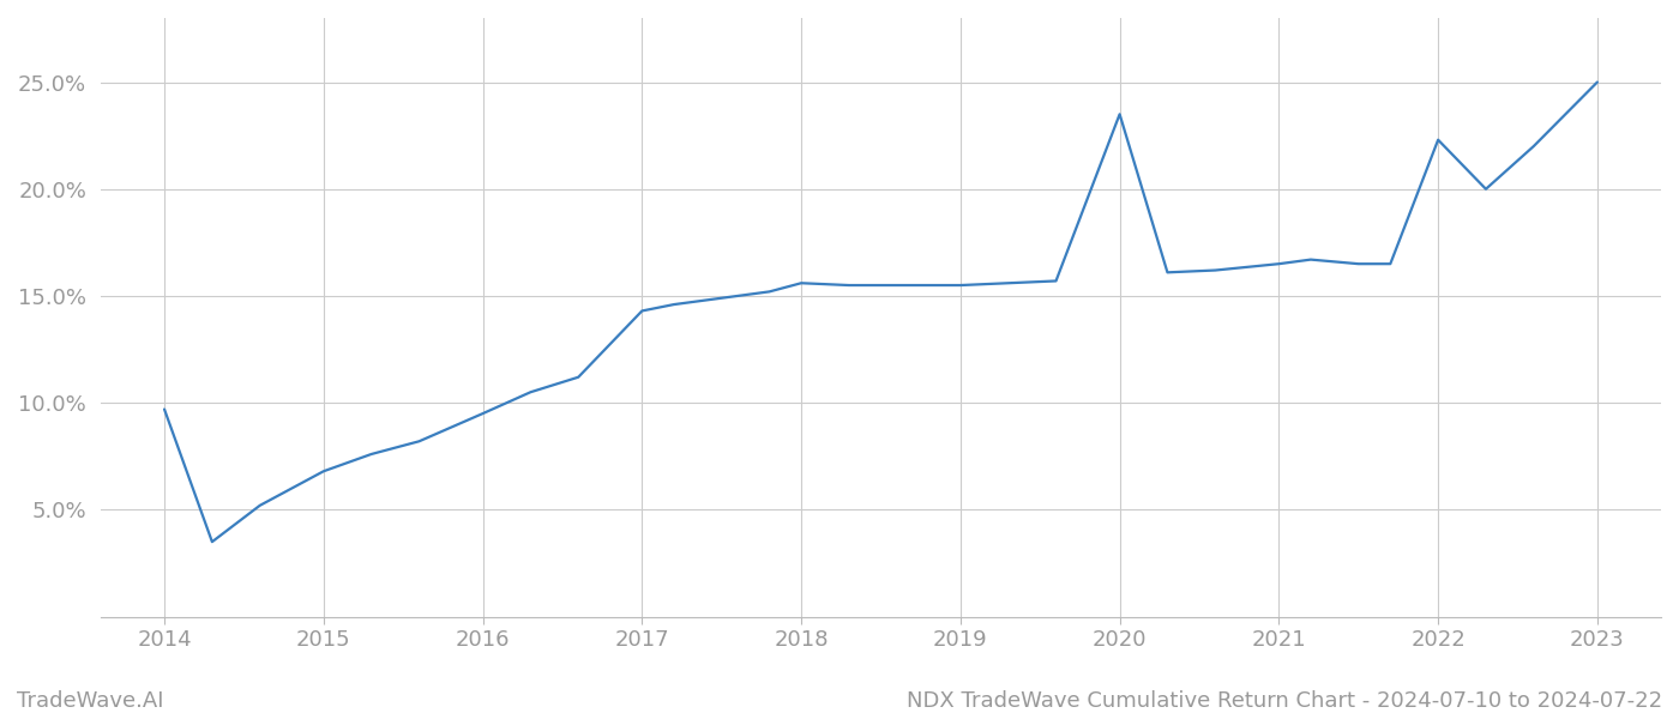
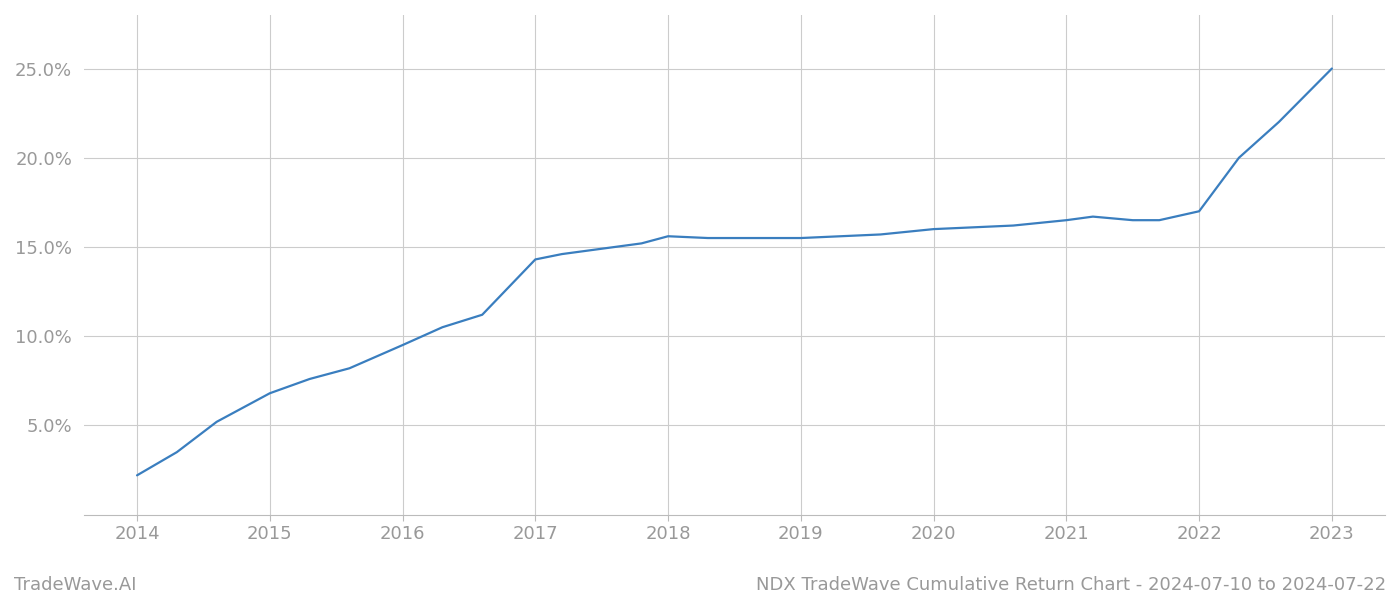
2014: 9.7% -> 2.2%
2020: 23.5% -> 16.0%
2022: 22.3% -> 17.0%
